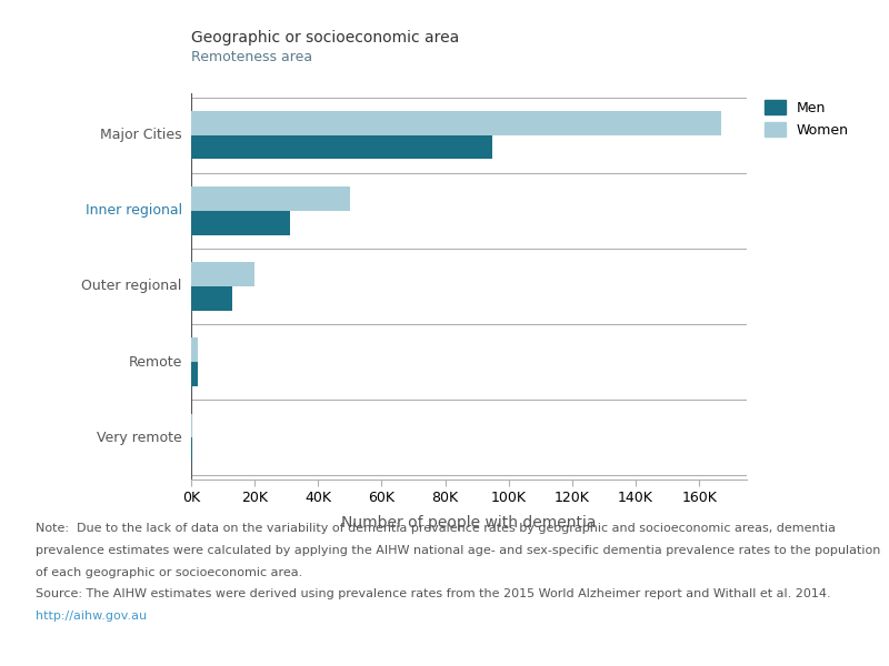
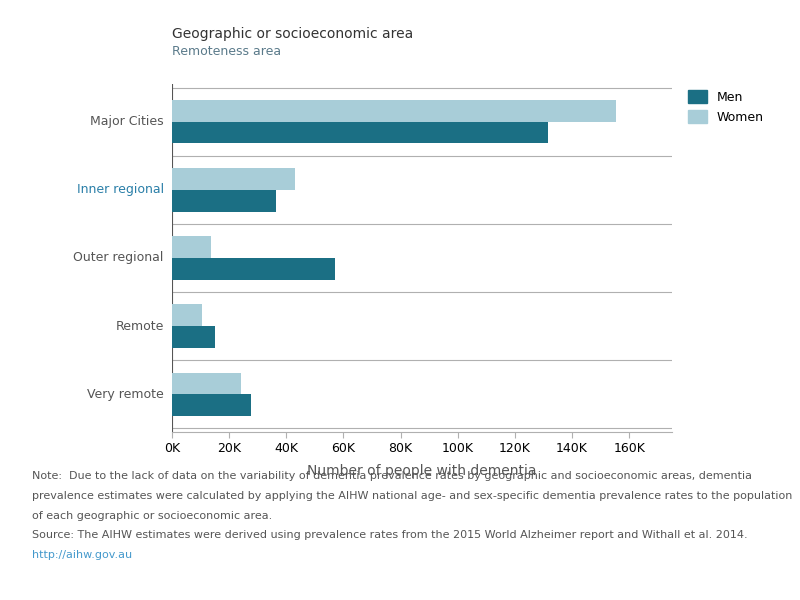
Women/Major Cities: 167.0K -> 155.5K
Men/Major Cities: 95.0K -> 131.5K
Women/Inner regional: 50.0K -> 43.0K
Men/Inner regional: 31.0K -> 36.5K
Women/Outer regional: 20.0K -> 13.5K
Men/Outer regional: 13.0K -> 57.0K
Women/Remote: 2.0K -> 10.5K
Men/Remote: 2.2K -> 15.0K
Women/Very remote: 0.4K -> 24.0K
Men/Very remote: 0.5K -> 27.5K
